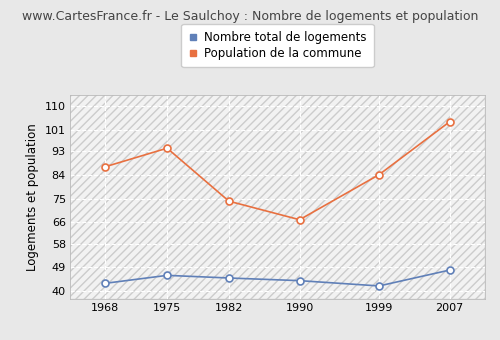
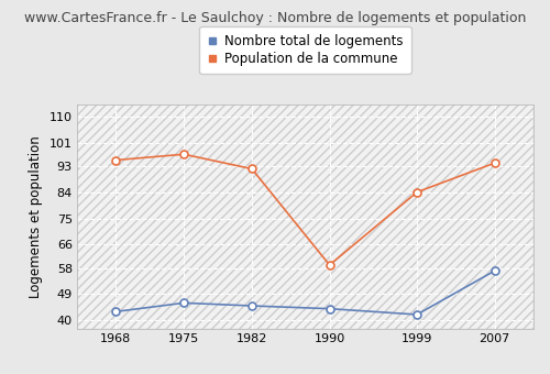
Population de la commune/1968: 87 -> 95
Population de la commune/1975: 94 -> 97
Population de la commune/1982: 74 -> 92
Population de la commune/1990: 67 -> 59
Nombre total de logements/2007: 48 -> 57
Population de la commune/2007: 104 -> 94
